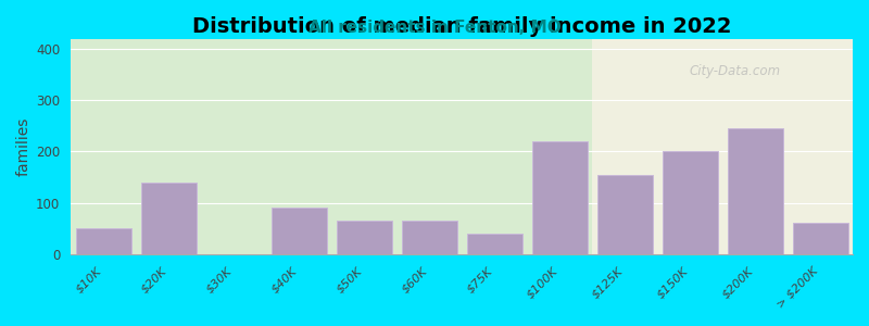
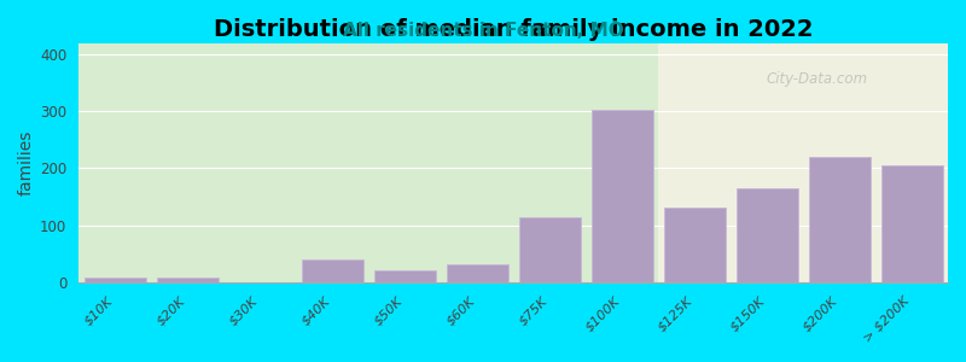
$10K: 50 -> 8
$20K: 140 -> 8
$40K: 90 -> 40
$50K: 65 -> 20
$60K: 65 -> 32
$75K: 40 -> 115
$100K: 220 -> 303
$125K: 155 -> 130
$150K: 200 -> 165
$200K: 245 -> 220
> $200K: 60 -> 205
